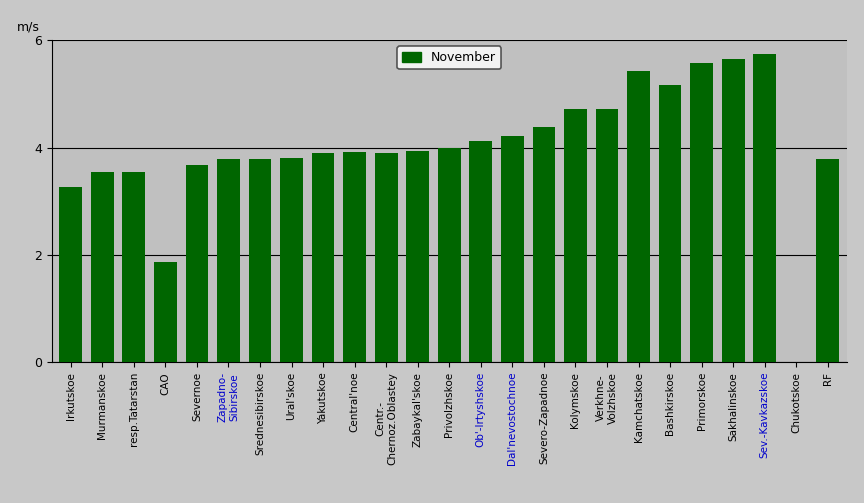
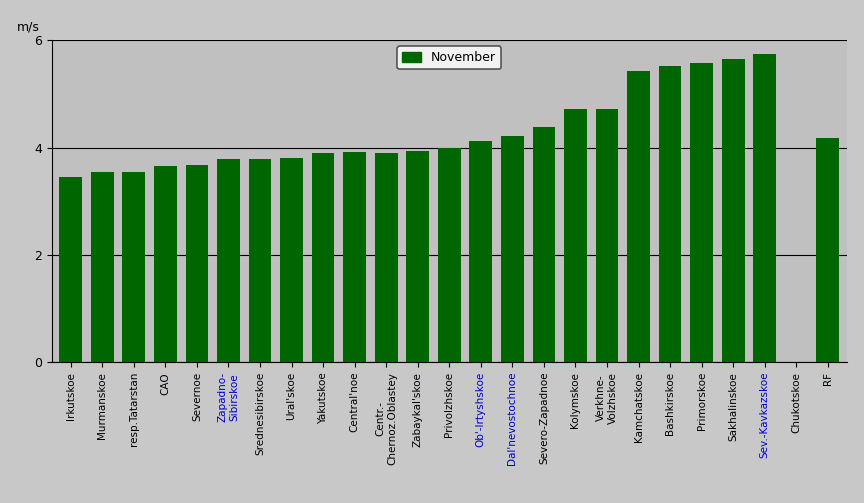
Irkutskoe: 3.26 -> 3.45
CAO: 1.86 -> 3.65
Bashkirskoe: 5.16 -> 5.52
RF: 3.78 -> 4.18
